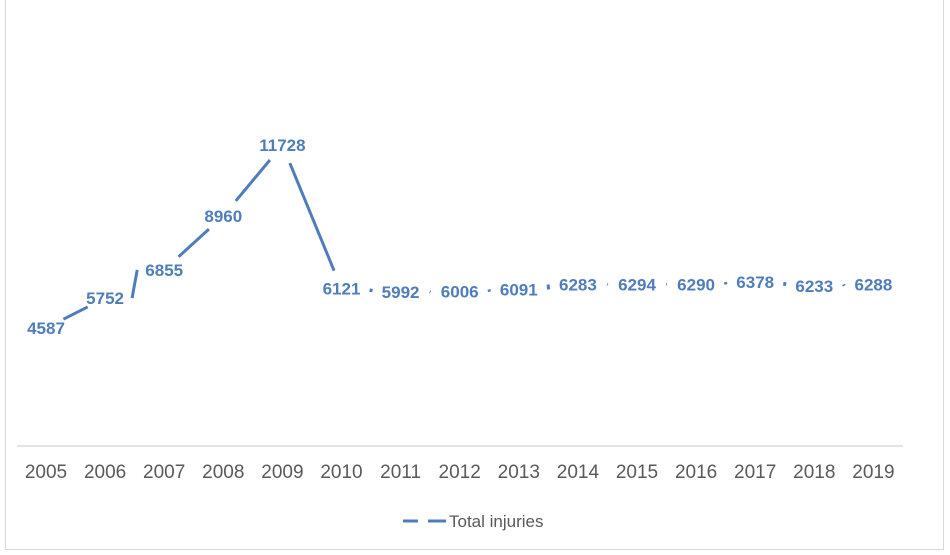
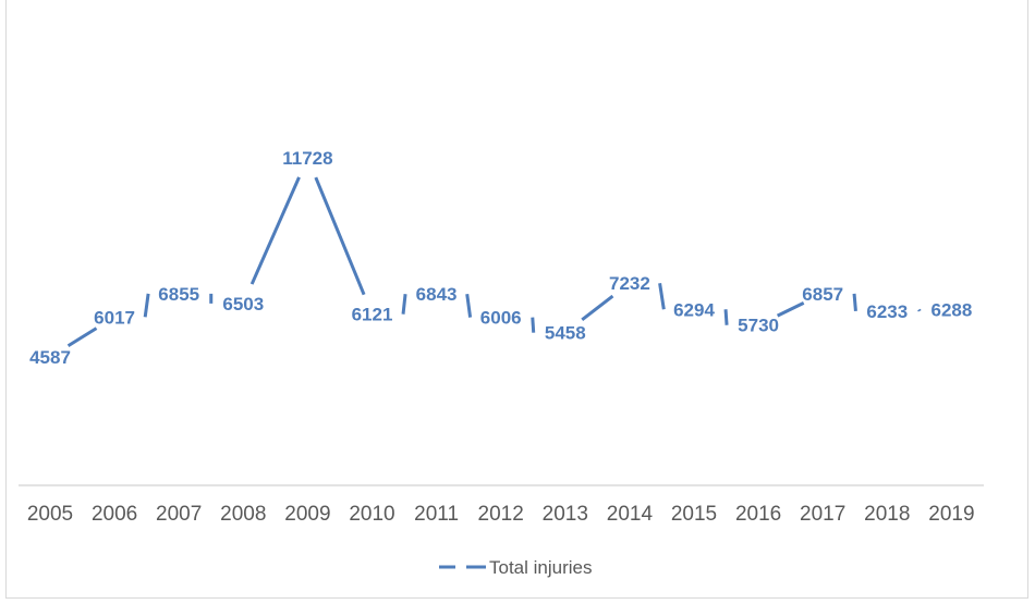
2006: 5752 -> 6017
2008: 8960 -> 6503
2011: 5992 -> 6843
2013: 6091 -> 5458
2014: 6283 -> 7232
2016: 6290 -> 5730
2017: 6378 -> 6857
